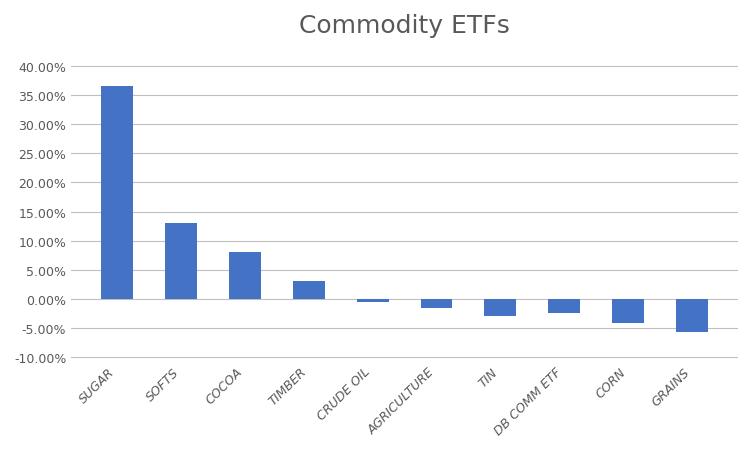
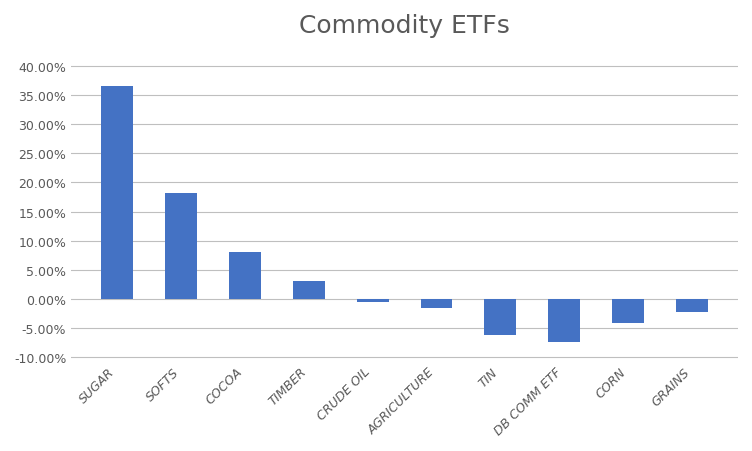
SOFTS: 13.0% -> 18.2%
TIN: -3.0% -> -6.2%
DB COMM ETF: -2.5% -> -7.4%
GRAINS: -5.7% -> -2.2%
